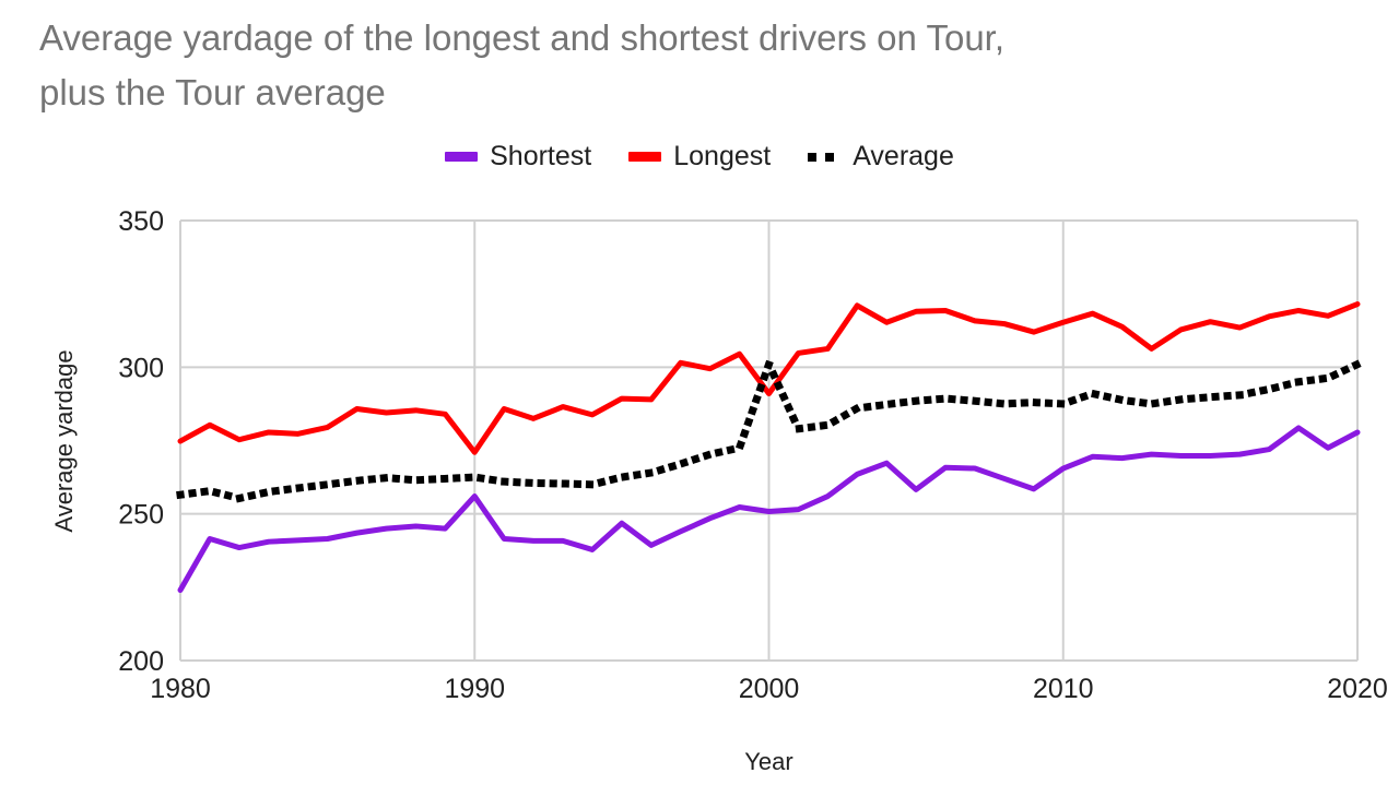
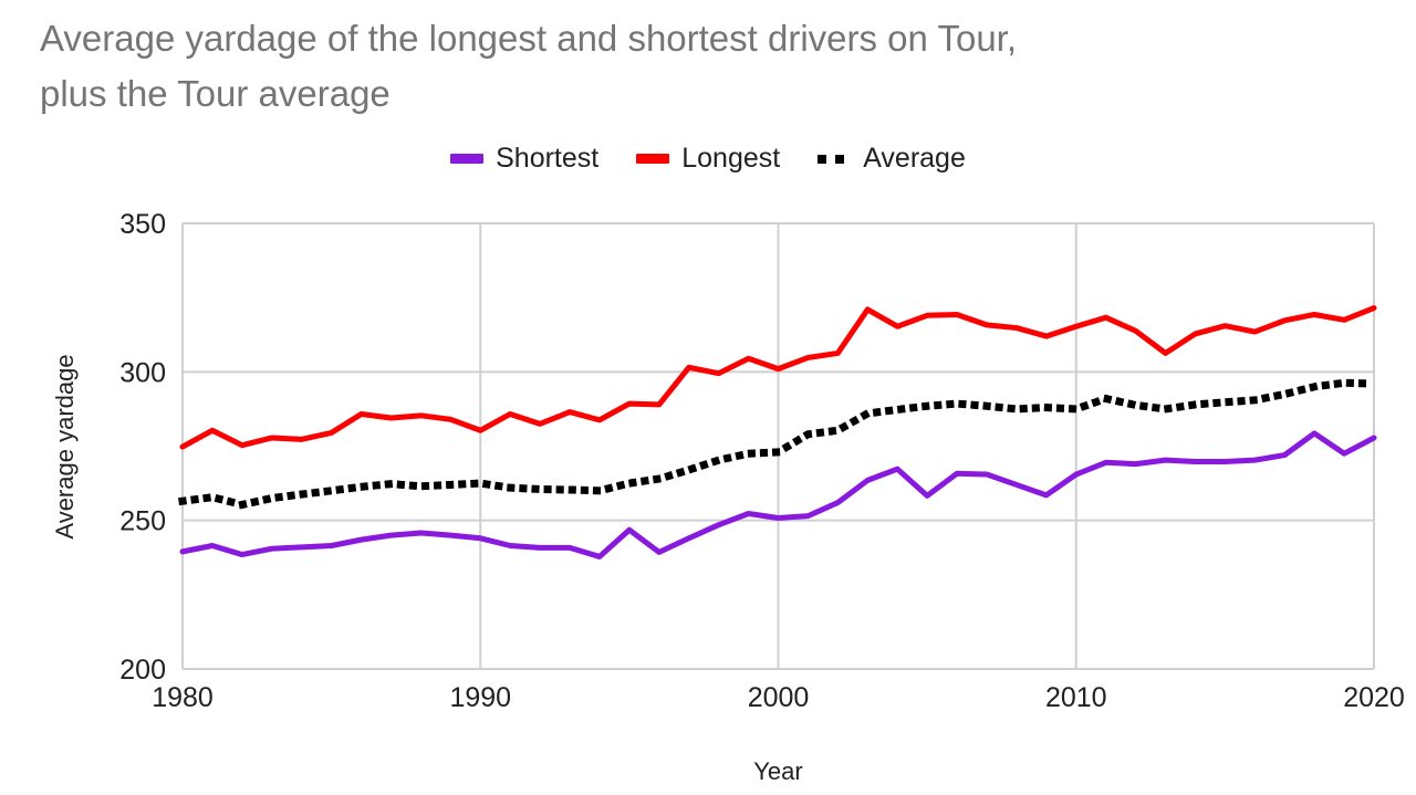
Shortest/1980: 224 -> 240
Shortest/1990: 256 -> 244
Longest/1990: 271 -> 280
Longest/2000: 291 -> 301
Average/2000: 301 -> 273
Average/2020: 301 -> 296
